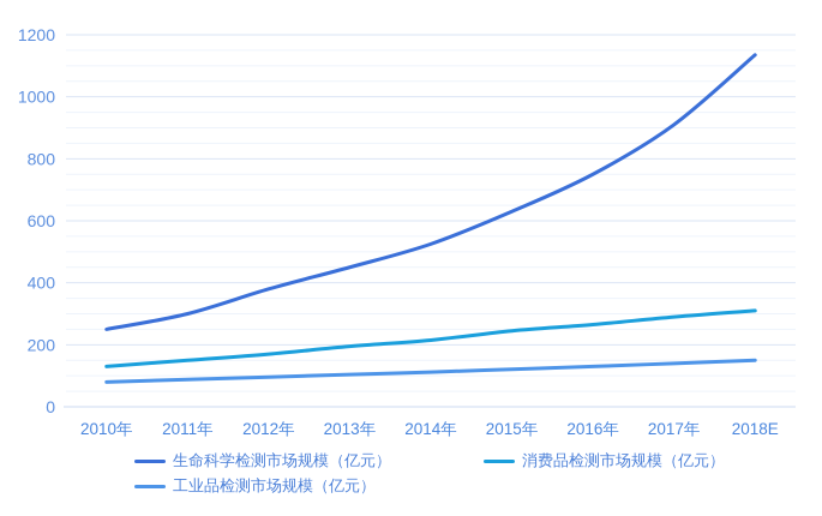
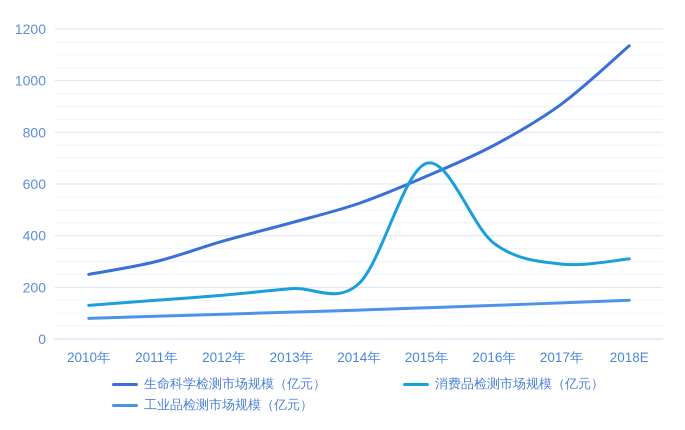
消费品检测市场规模（亿元）/2015年: 240 -> 680
消费品检测市场规模（亿元）/2016年: 260 -> 370
